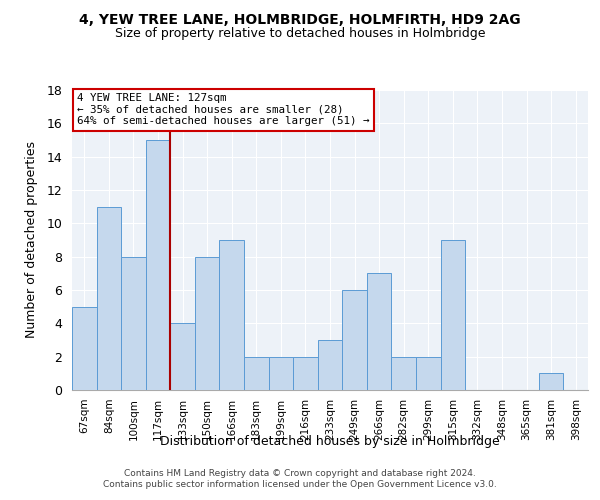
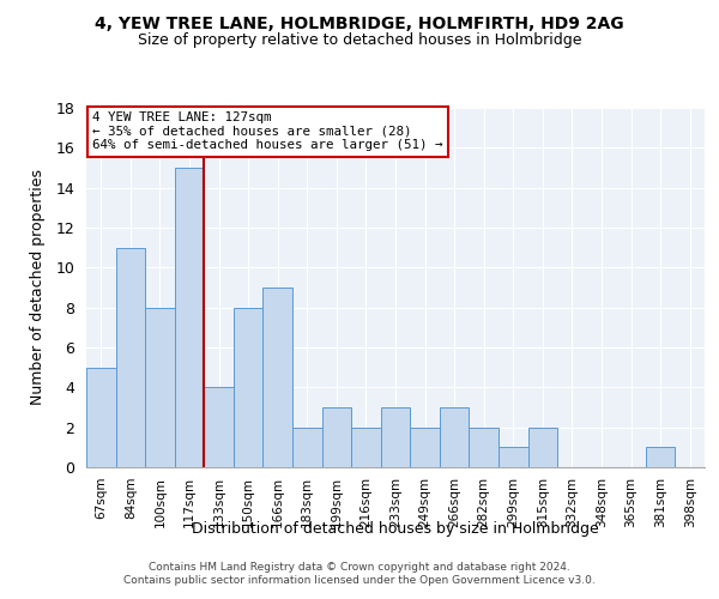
199sqm: 2 -> 3
249sqm: 6 -> 2
266sqm: 7 -> 3
299sqm: 2 -> 1
315sqm: 9 -> 2
